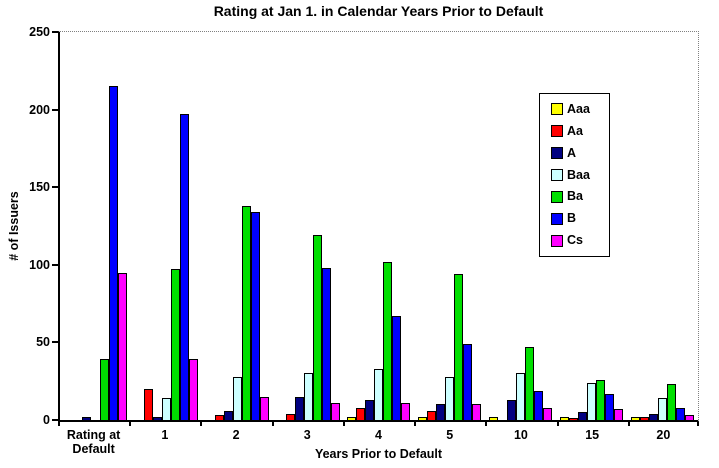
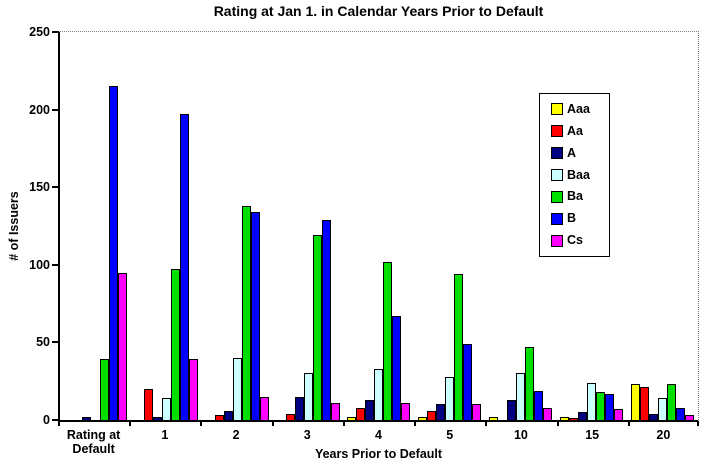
Baa/2: 28 -> 40
B/3: 98 -> 129
Ba/15: 26 -> 18
Aaa/20: 2 -> 23
Aa/20: 2 -> 21
